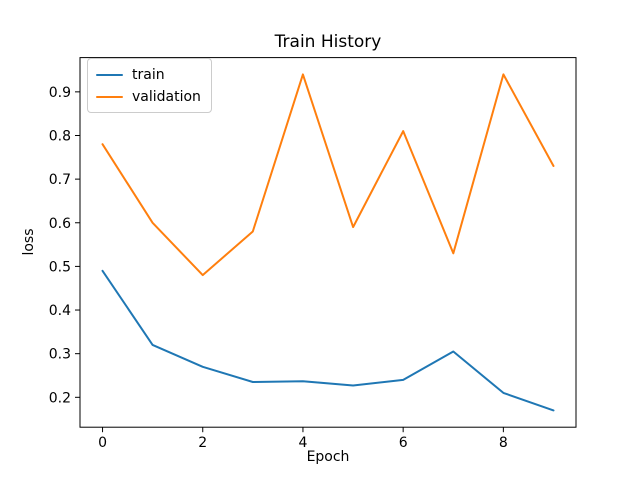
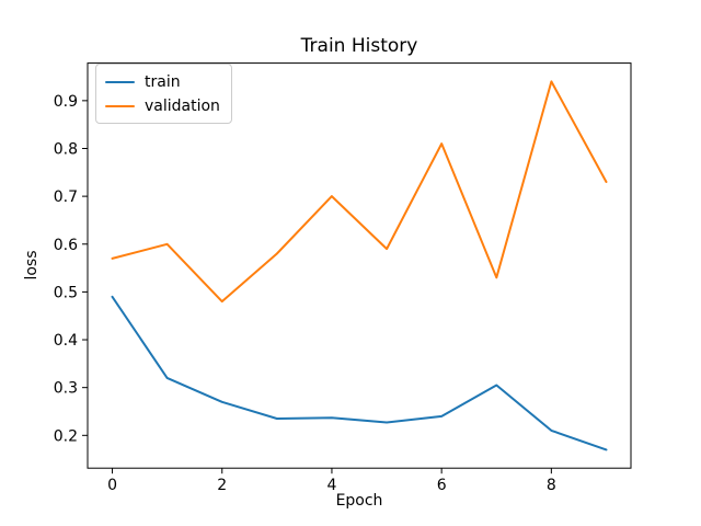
validation/0: 0.78 -> 0.57
validation/4: 0.94 -> 0.70
